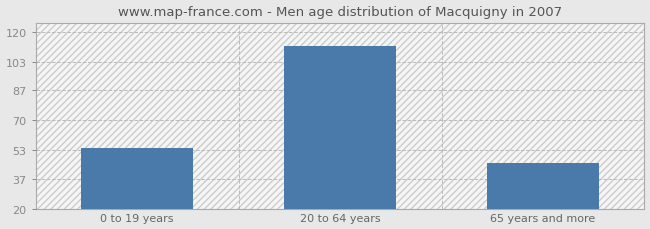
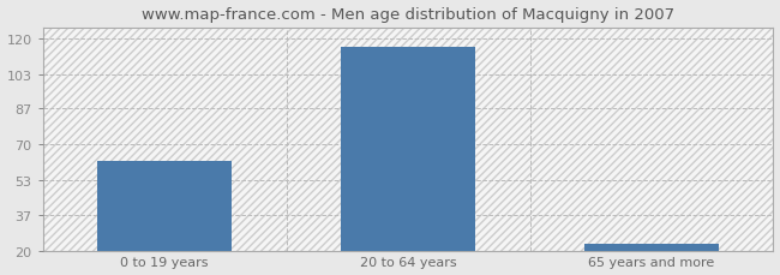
0 to 19 years: 54 -> 62
20 to 64 years: 112 -> 116
65 years and more: 46 -> 23
